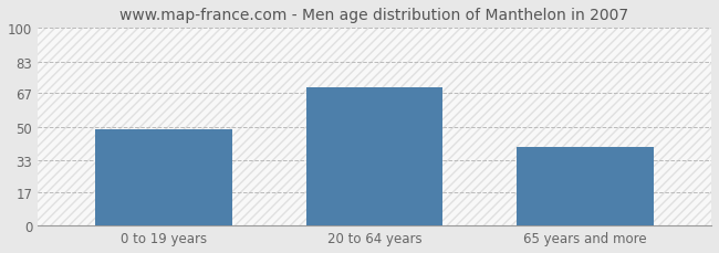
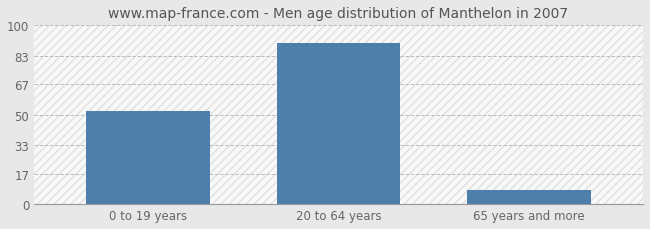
0 to 19 years: 49 -> 52
20 to 64 years: 70 -> 90
65 years and more: 40 -> 8
